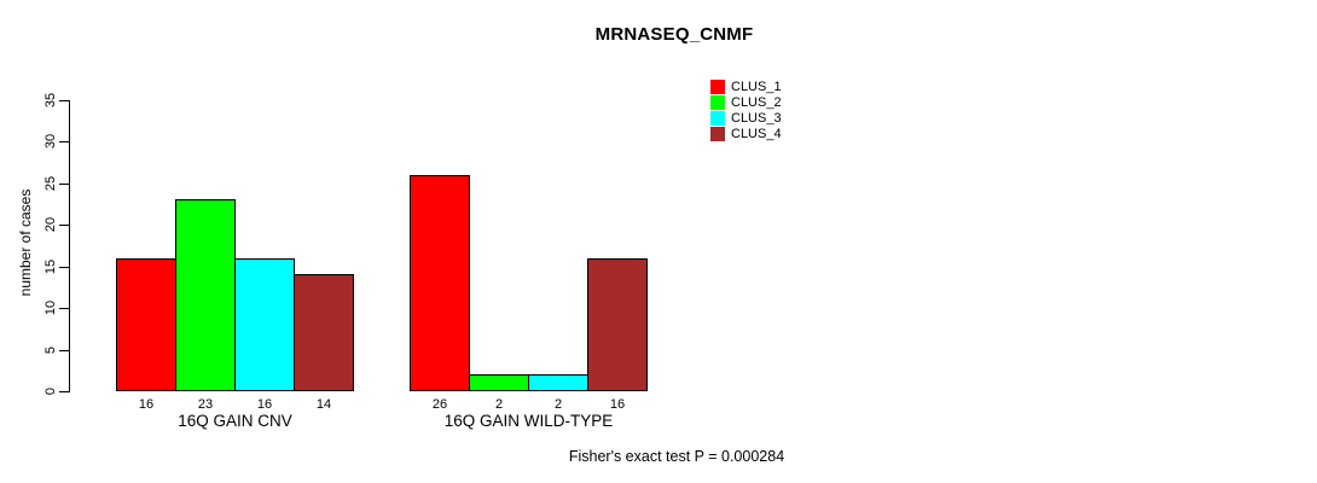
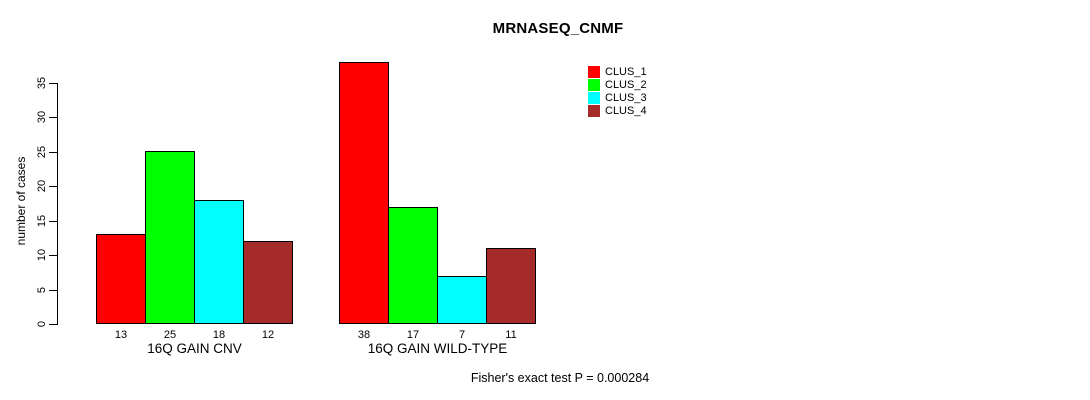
CLUS_1/16Q GAIN CNV: 16 -> 13
CLUS_2/16Q GAIN CNV: 23 -> 25
CLUS_3/16Q GAIN CNV: 16 -> 18
CLUS_4/16Q GAIN CNV: 14 -> 12
CLUS_1/16Q GAIN WILD-TYPE: 26 -> 38
CLUS_2/16Q GAIN WILD-TYPE: 2 -> 17
CLUS_3/16Q GAIN WILD-TYPE: 2 -> 7
CLUS_4/16Q GAIN WILD-TYPE: 16 -> 11
